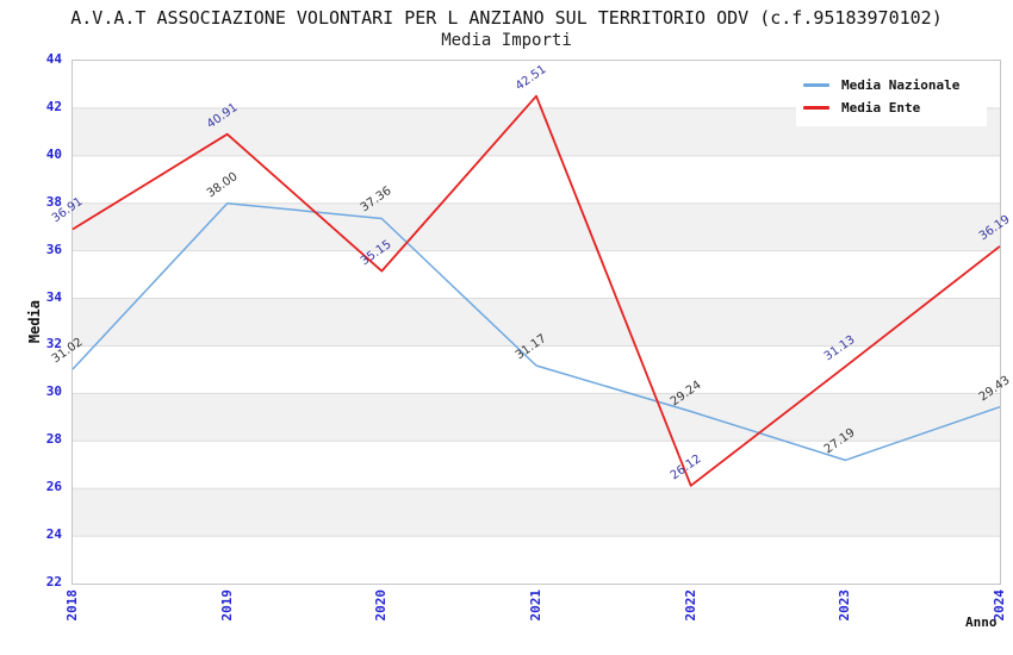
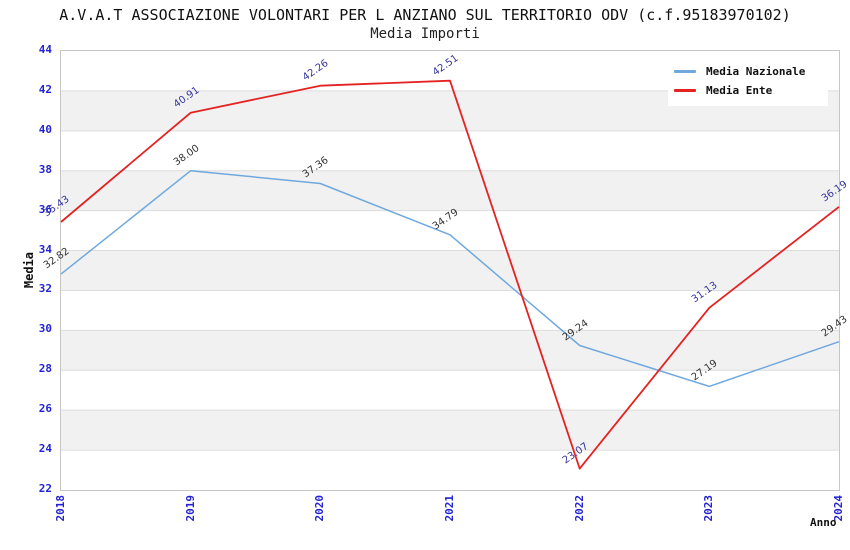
Media Nazionale/2018: 31.02 -> 32.82
Media Ente/2018: 36.91 -> 35.43
Media Ente/2020: 35.15 -> 42.26
Media Nazionale/2021: 31.17 -> 34.79
Media Ente/2022: 26.12 -> 23.07
